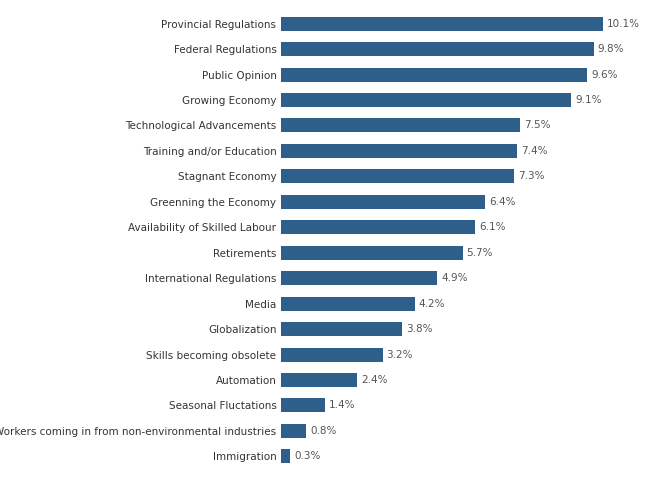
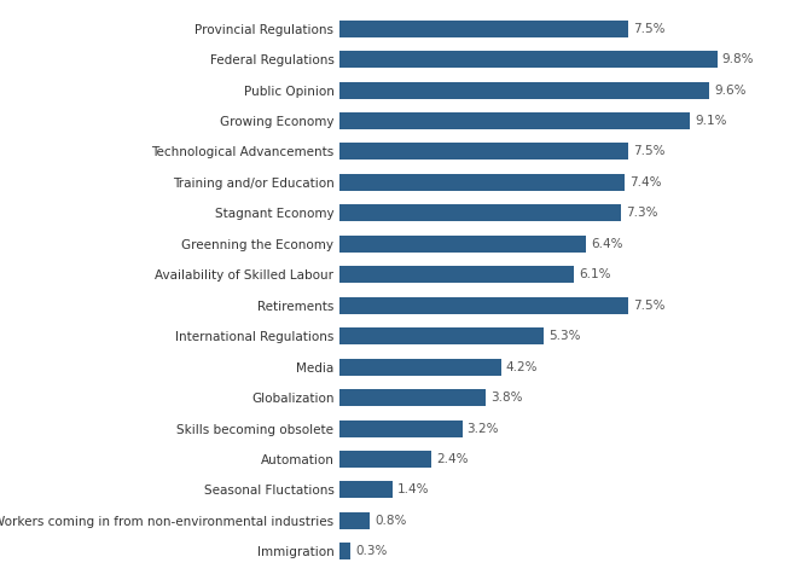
Provincial Regulations: 10.1% -> 7.5%
Retirements: 5.7% -> 7.5%
International Regulations: 4.9% -> 5.3%
